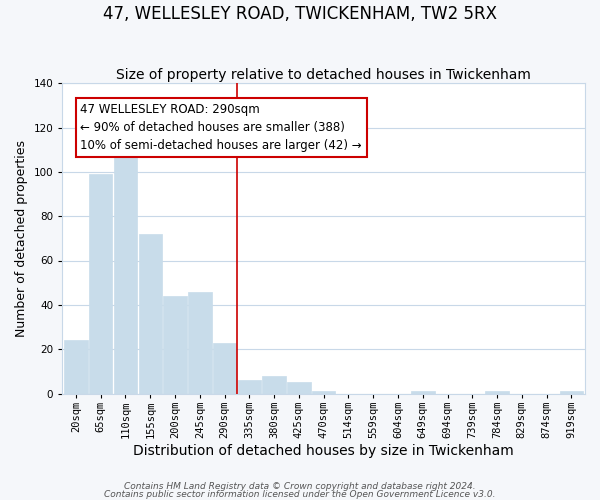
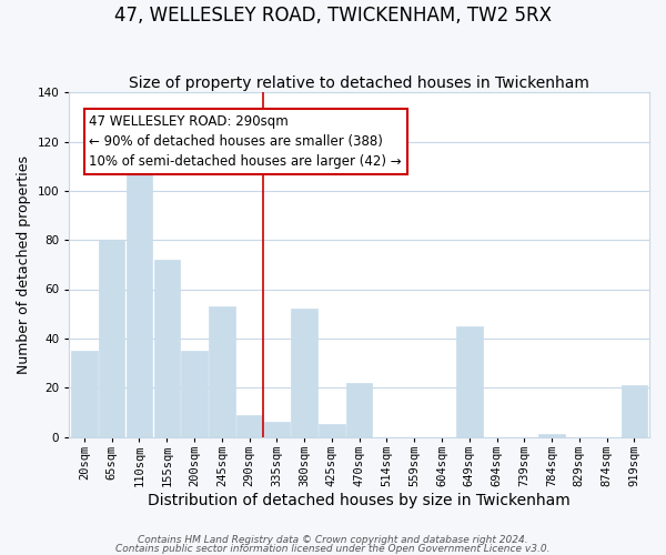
20sqm: 24 -> 35
65sqm: 99 -> 80
200sqm: 44 -> 35
245sqm: 46 -> 53
290sqm: 23 -> 9
380sqm: 8 -> 52
470sqm: 1 -> 22
649sqm: 1 -> 45
919sqm: 1 -> 21
